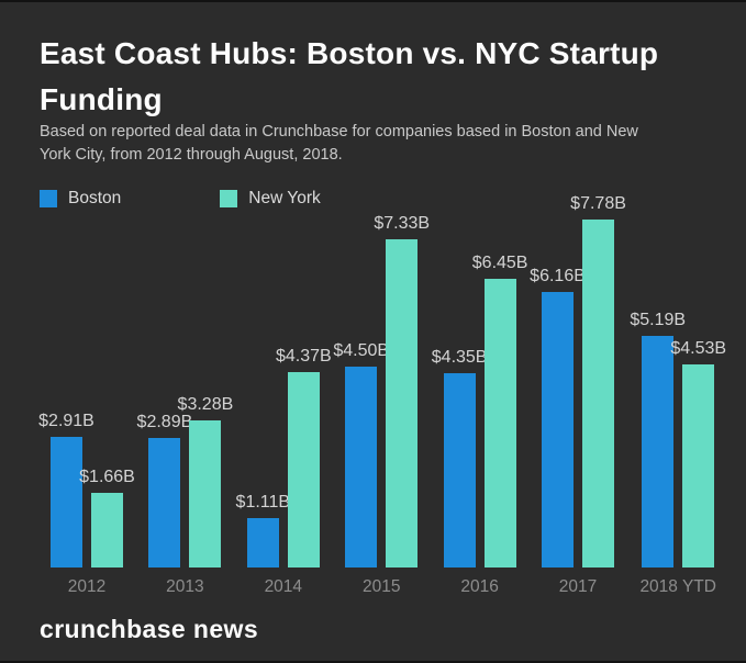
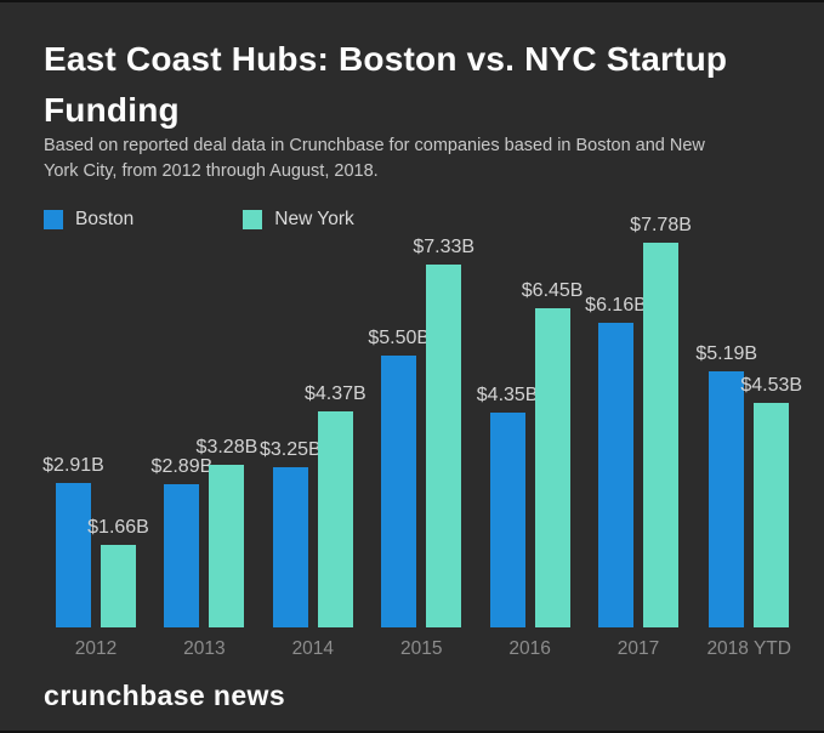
Boston/2014: $1.11B -> $3.25B
Boston/2015: $4.50B -> $5.50B
